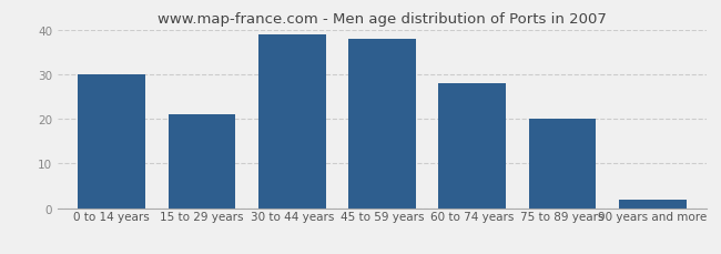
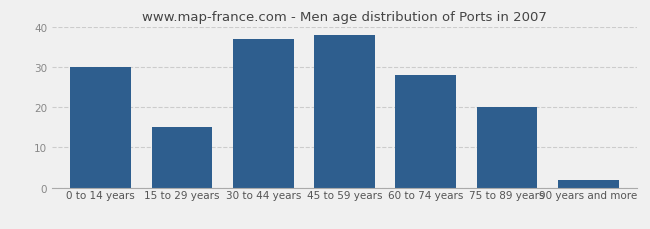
15 to 29 years: 21 -> 15
30 to 44 years: 39 -> 37
